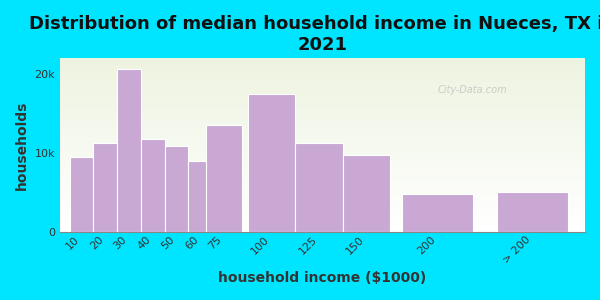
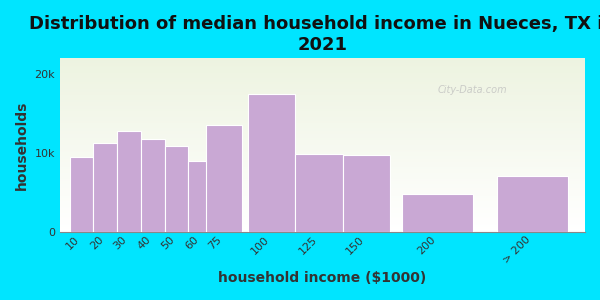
30: 20.6k -> 12.8k
125: 11.2k -> 9.8k
> 200: 5.0k -> 7.0k
